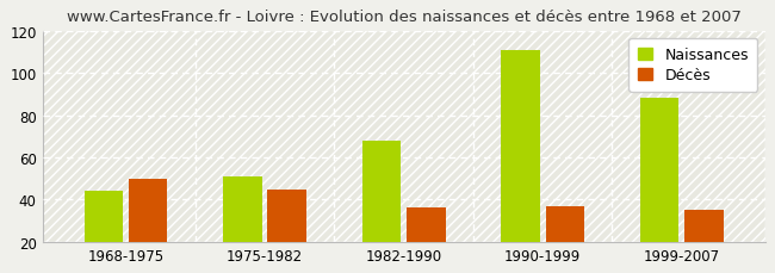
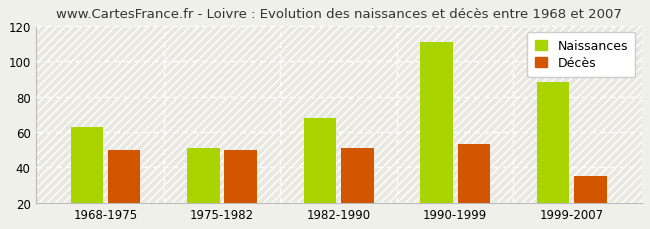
Naissances/1968-1975: 44 -> 63
Décès/1975-1982: 45 -> 50
Décès/1982-1990: 36 -> 51
Décès/1990-1999: 37 -> 53
